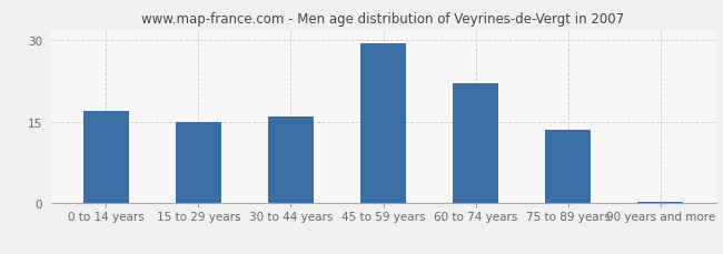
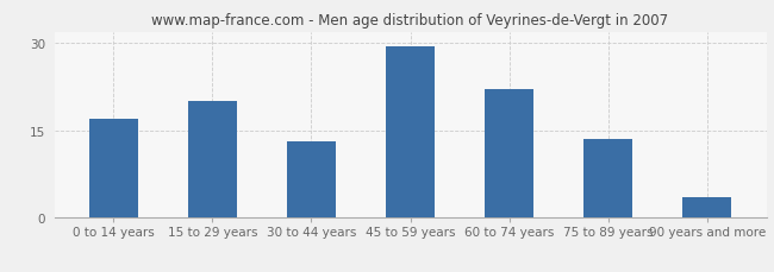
15 to 29 years: 15.0 -> 20.0
30 to 44 years: 16.0 -> 13.0
90 years and more: 0.3 -> 3.5
